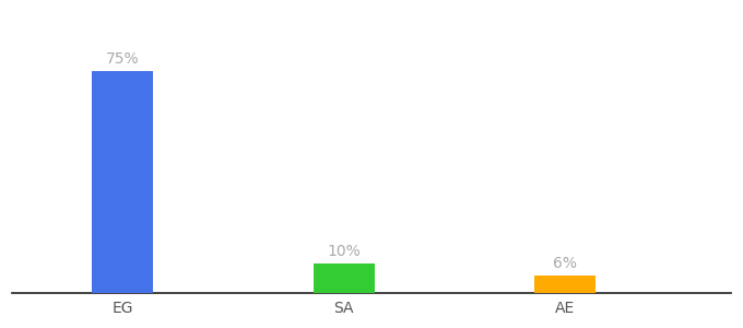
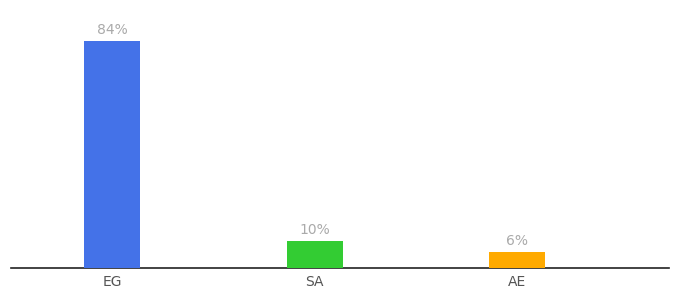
EG: 75% -> 84%
